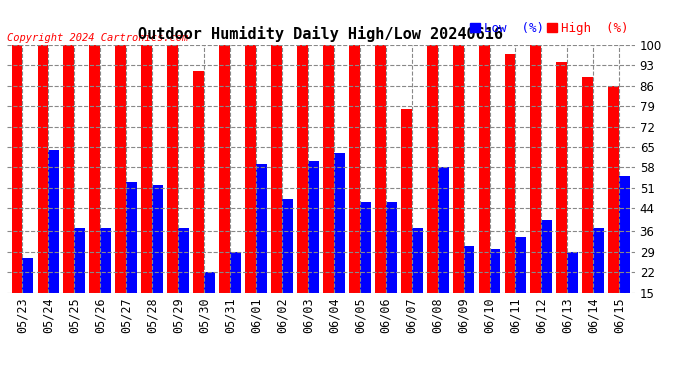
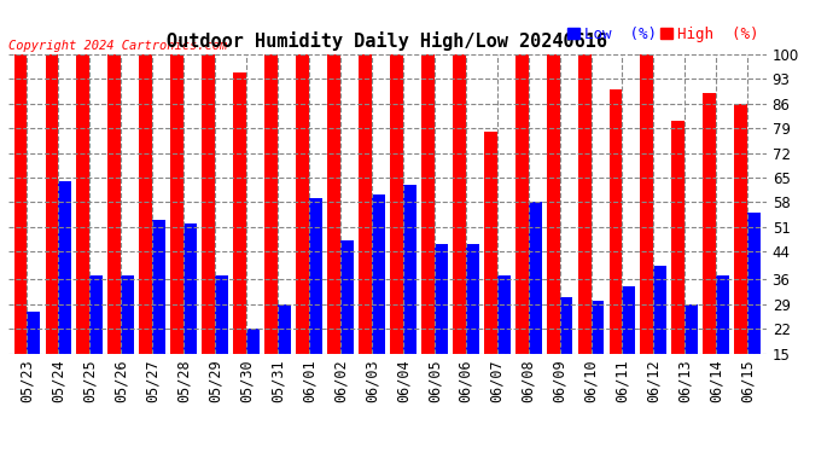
High (%)/05/30: 91 -> 95
High (%)/06/11: 97 -> 90
High (%)/06/13: 94 -> 81
